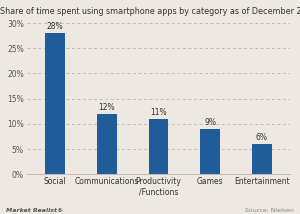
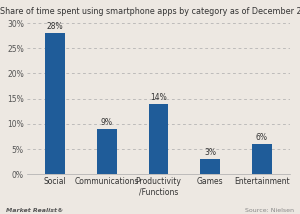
Communications: 12% -> 9%
Productivity /Functions: 11% -> 14%
Games: 9% -> 3%
